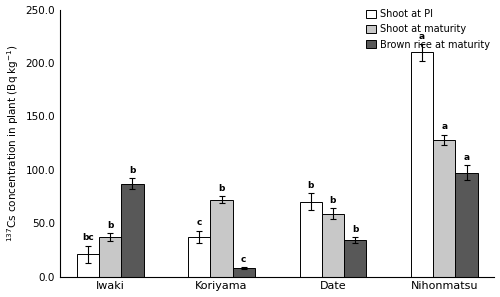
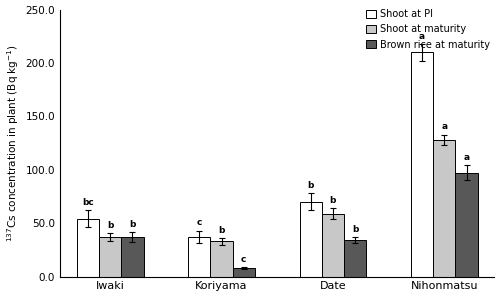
Shoot at PI/Iwaki: 21 -> 54
Brown rice at maturity/Iwaki: 87 -> 37
Shoot at maturity/Koriyama: 72 -> 33
